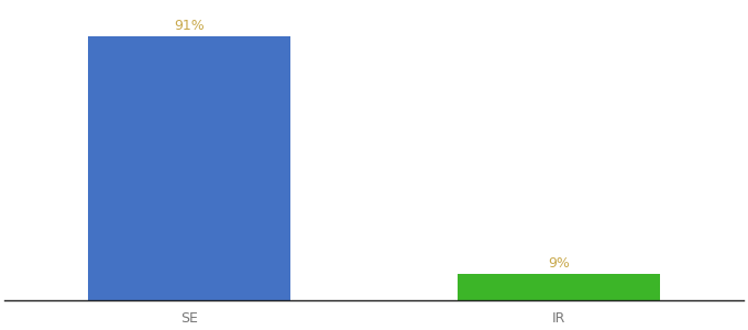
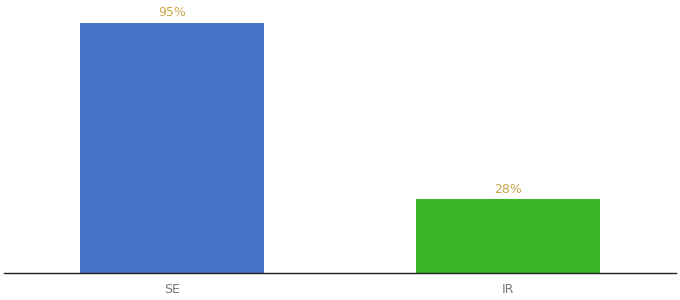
SE: 91% -> 95%
IR: 9% -> 28%
